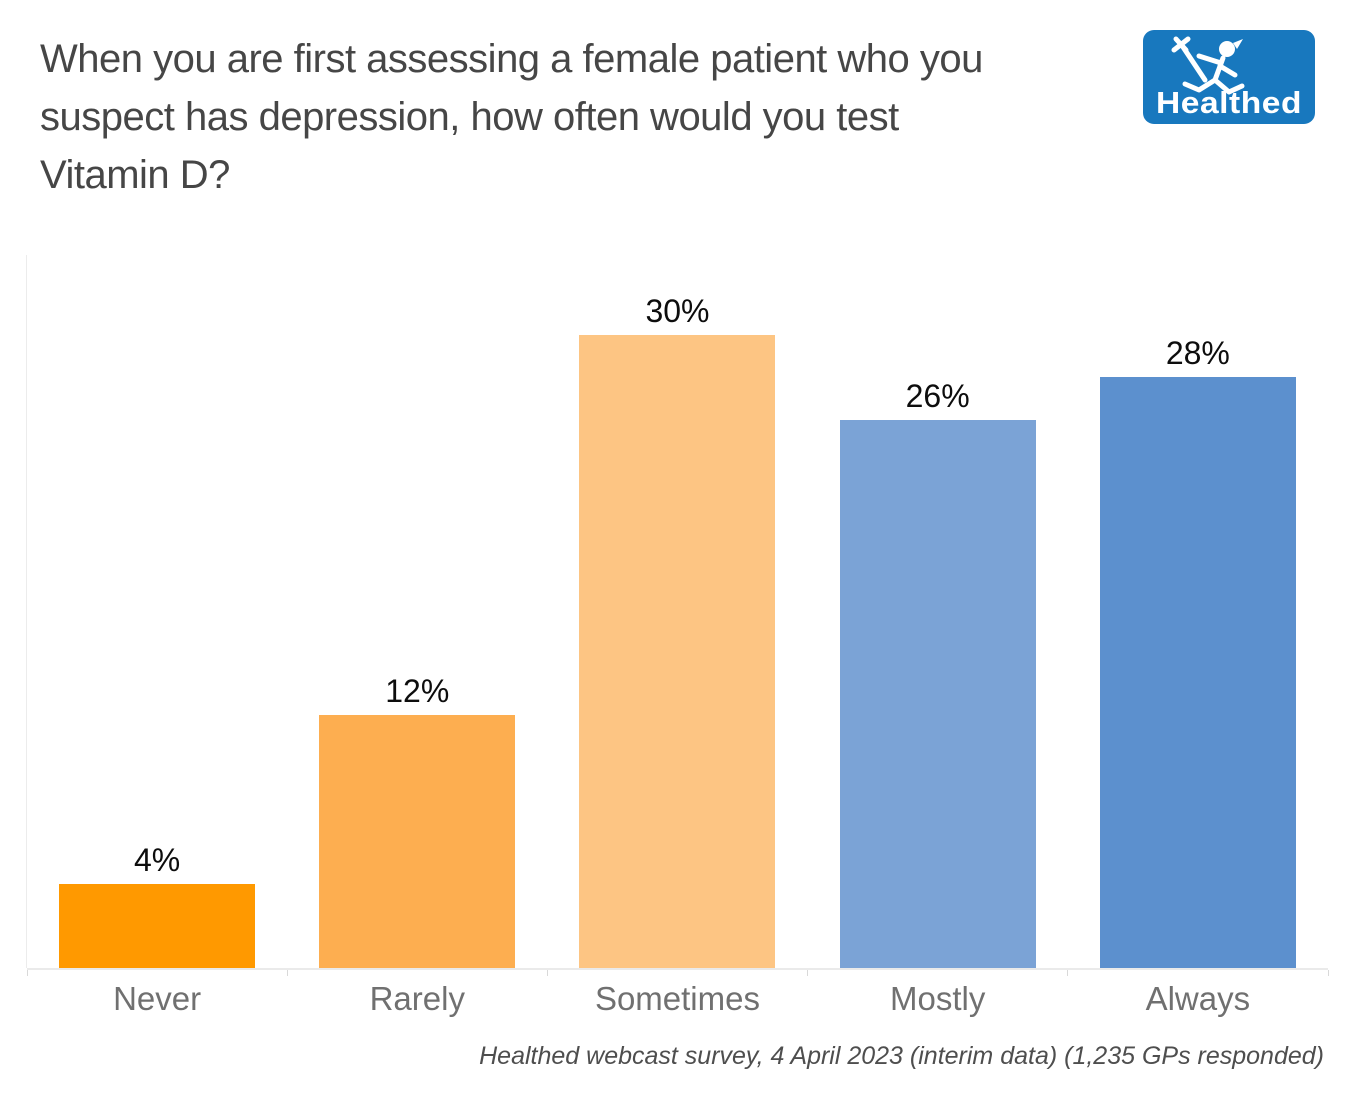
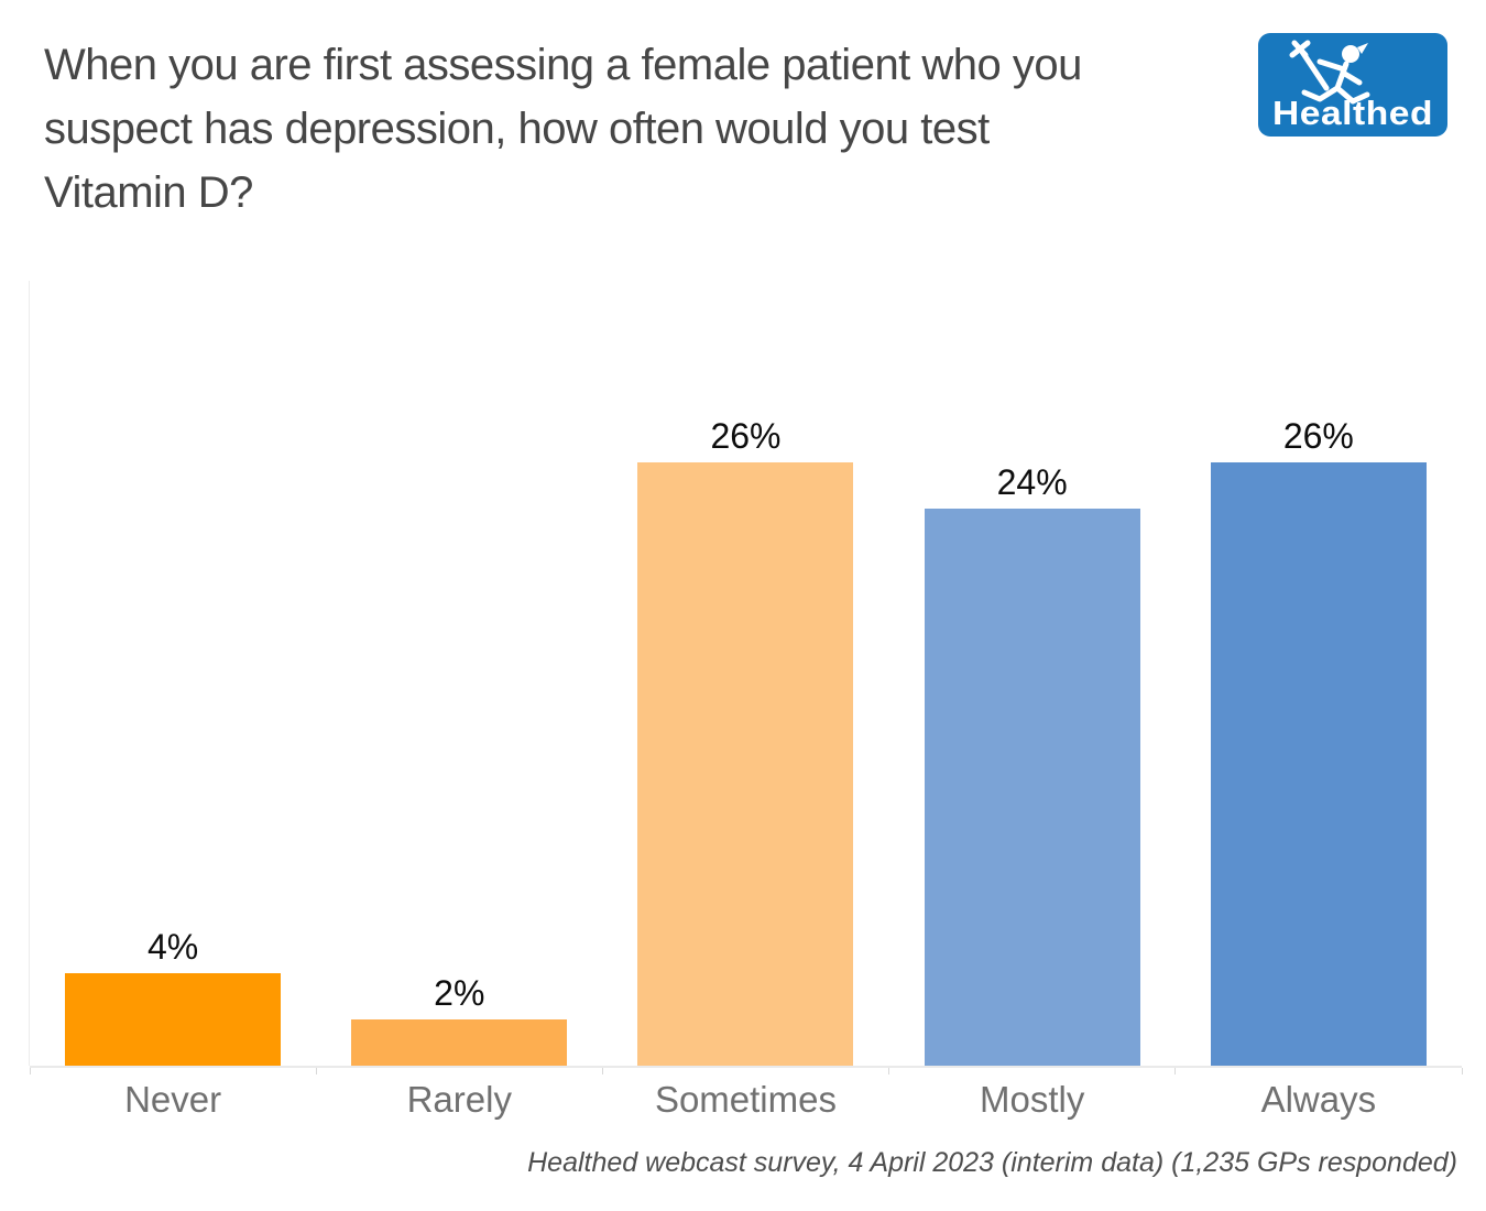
Rarely: 12% -> 2%
Sometimes: 30% -> 26%
Mostly: 26% -> 24%
Always: 28% -> 26%
